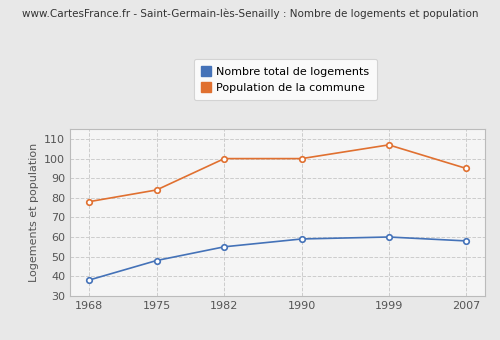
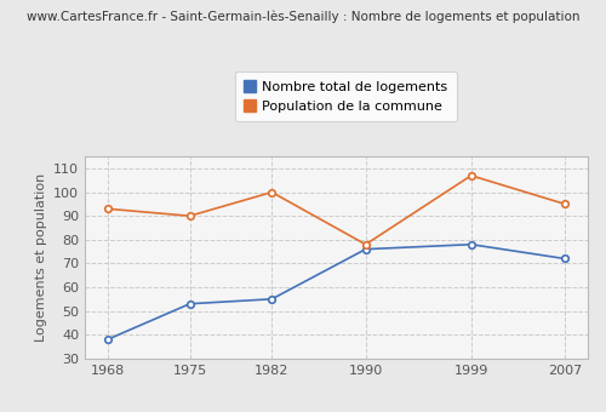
Population de la commune/1968: 78 -> 93
Nombre total de logements/1975: 48 -> 53
Population de la commune/1975: 84 -> 90
Nombre total de logements/1990: 59 -> 76
Population de la commune/1990: 100 -> 78
Nombre total de logements/1999: 60 -> 78
Nombre total de logements/2007: 58 -> 72
